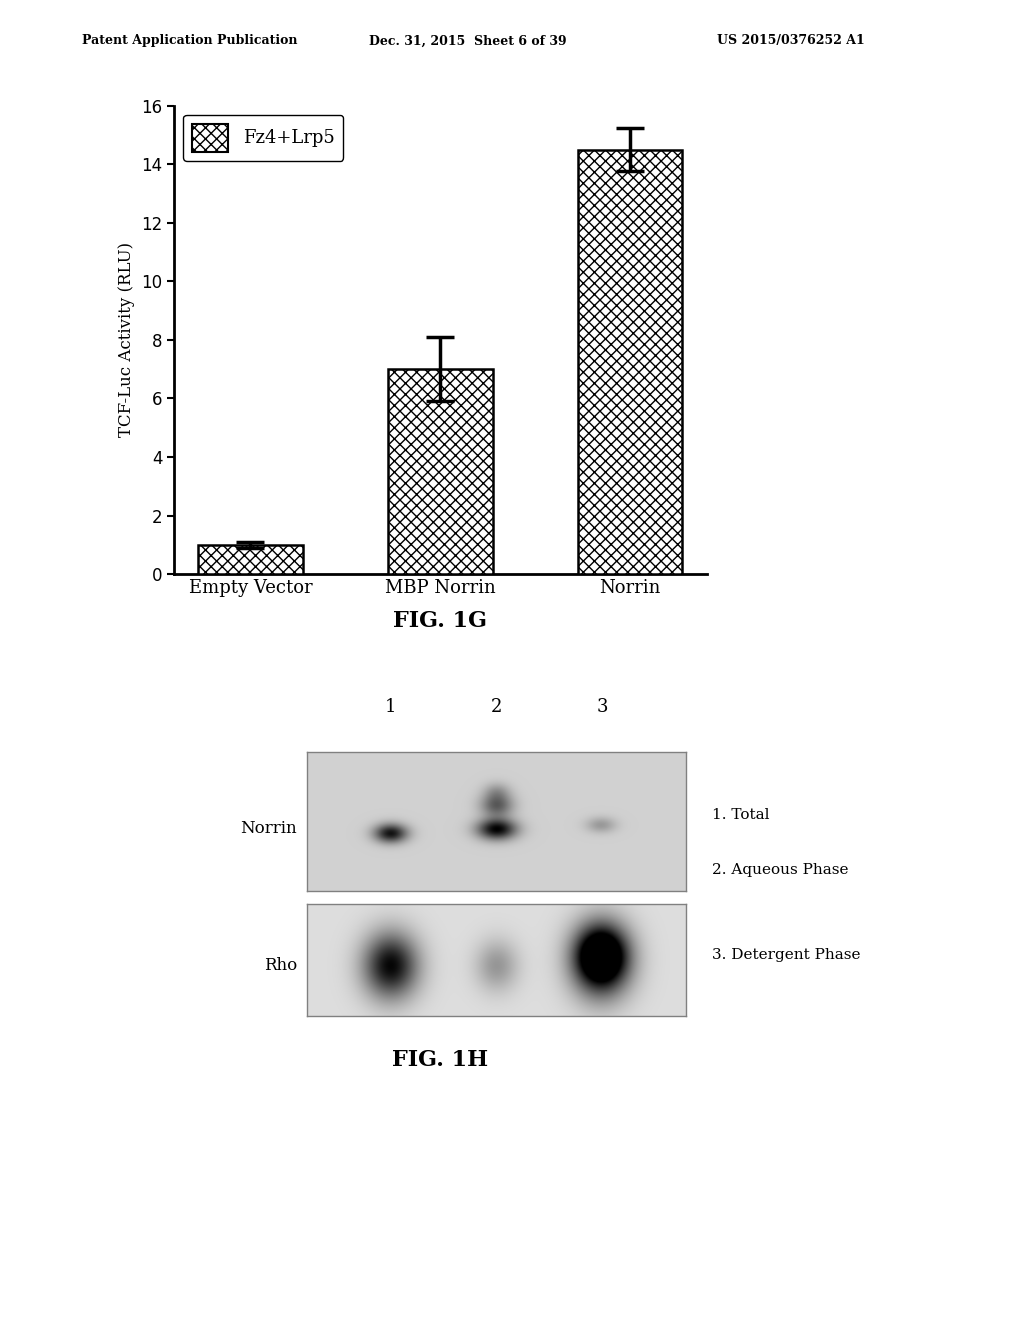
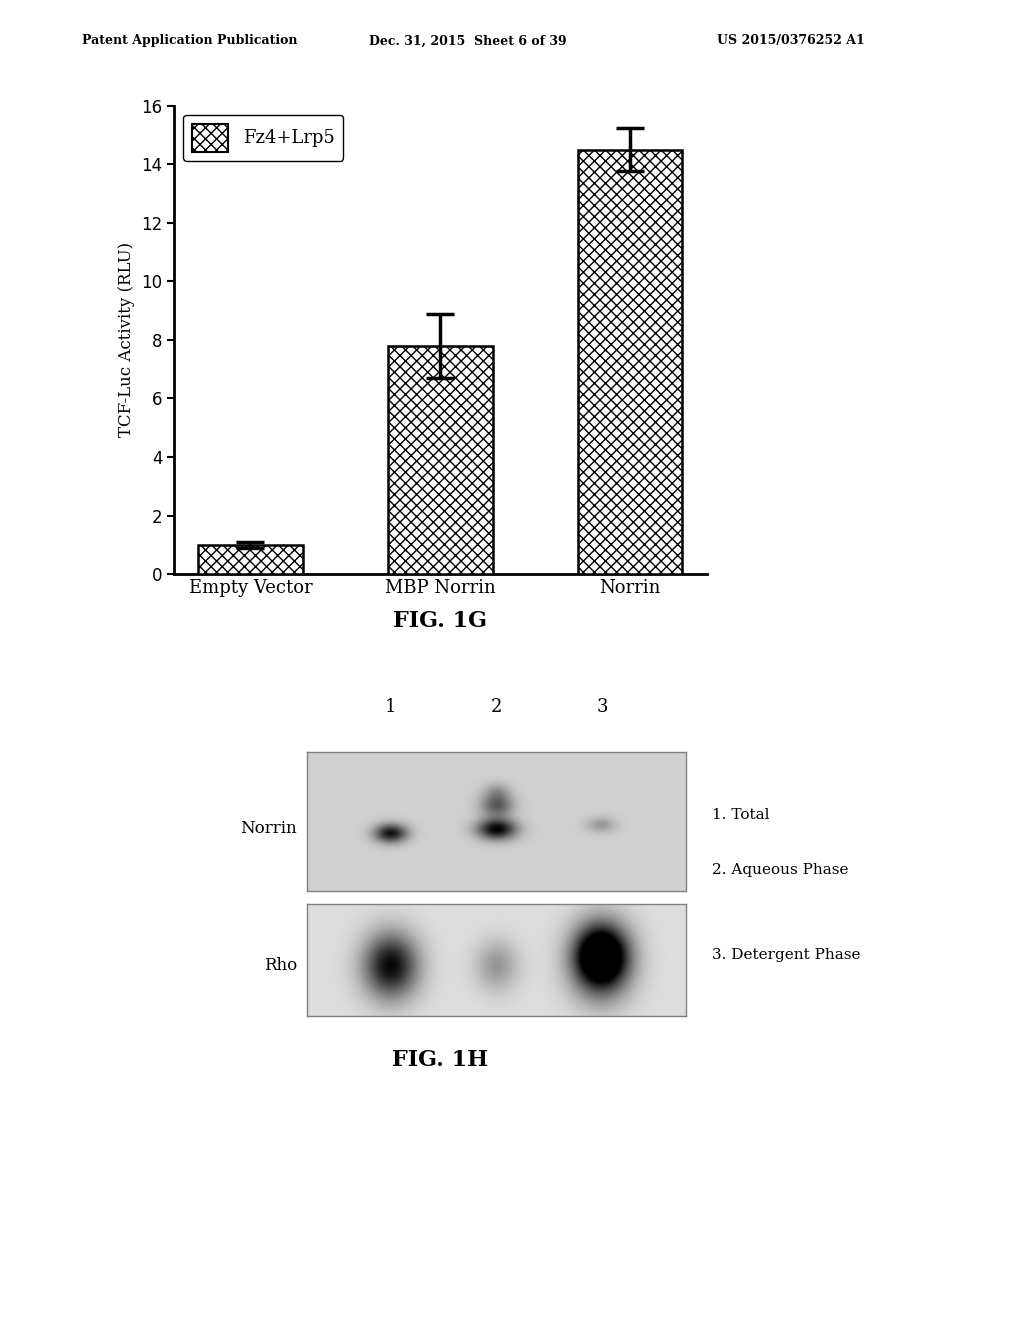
MBP Norrin: 7.0 -> 7.8
